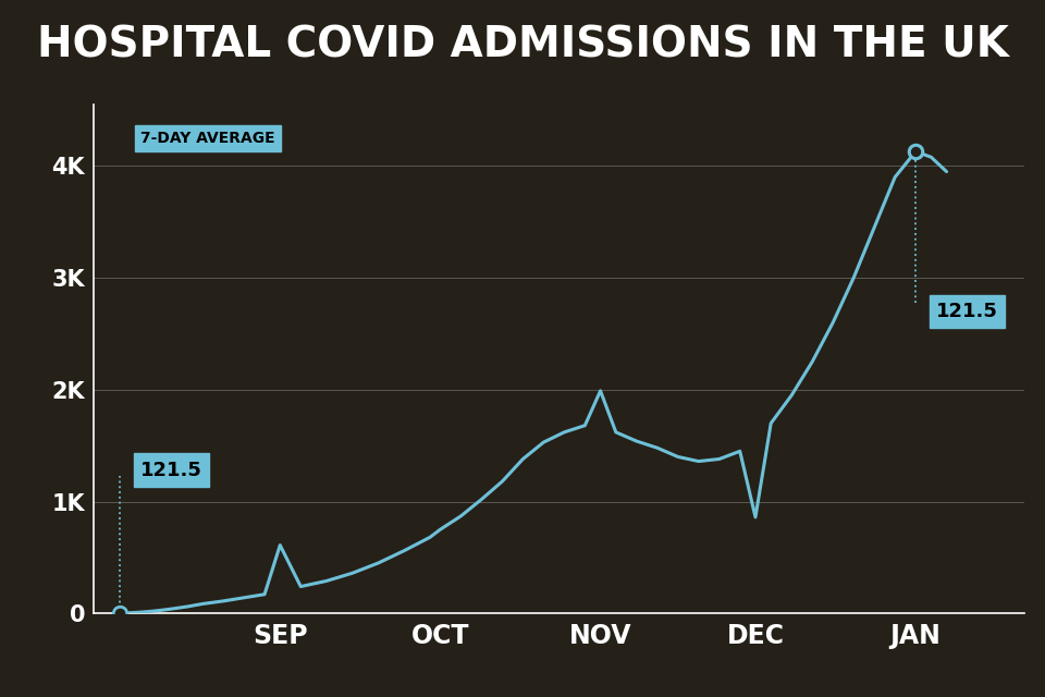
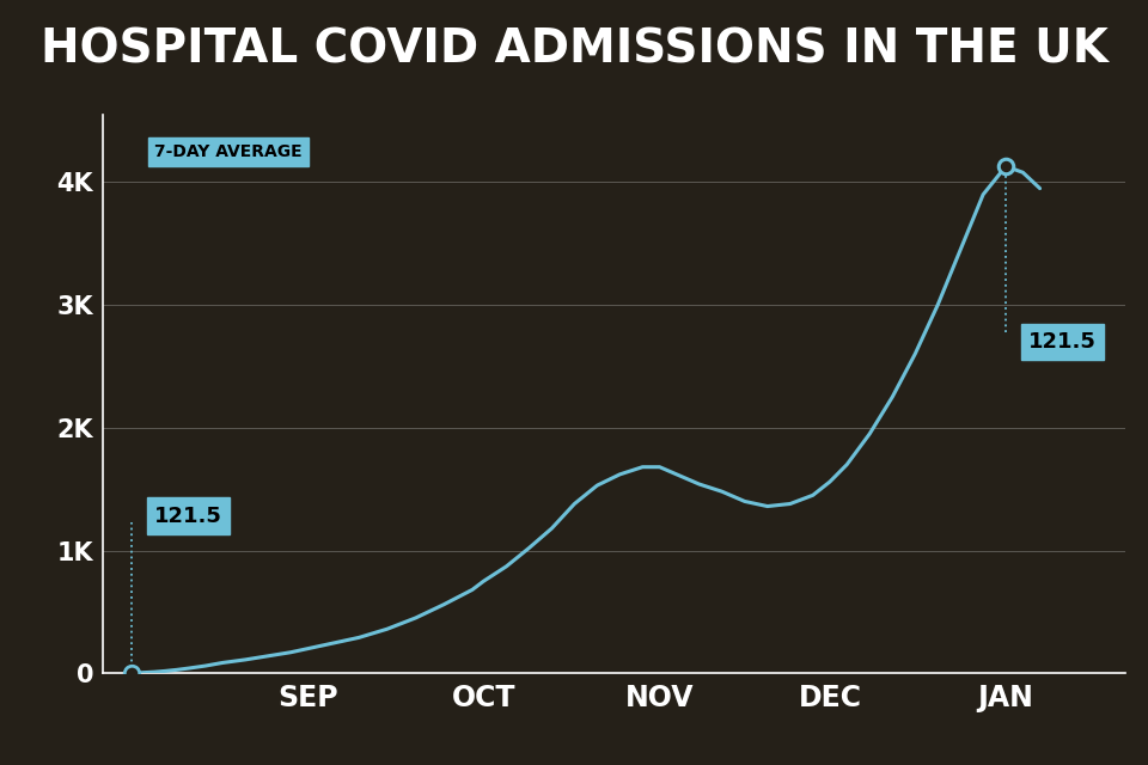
SEP: 0.61K -> 0.20K
NOV: 1.99K -> 1.68K
DEC: 0.86K -> 1.56K
